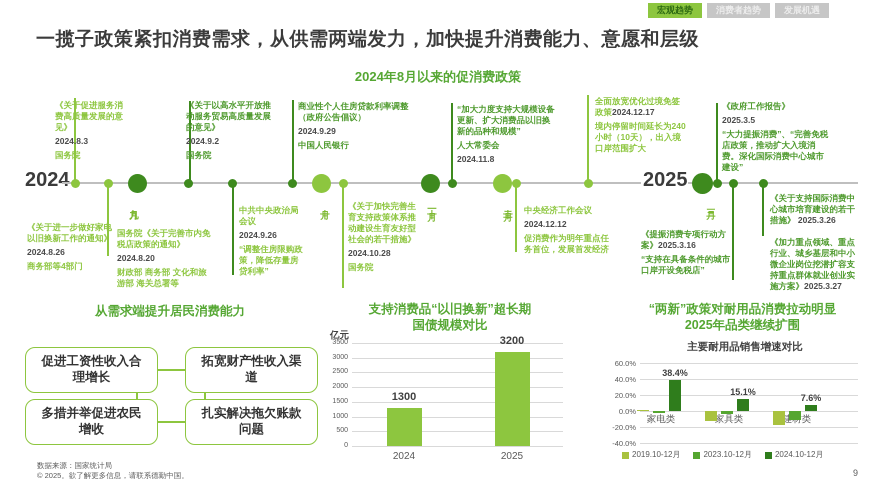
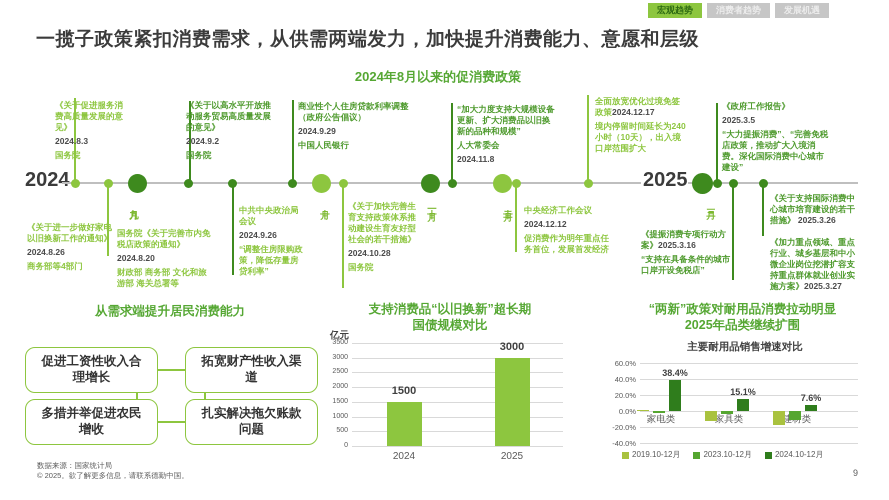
支持消费品“以旧换新”超长期国债规模对比/2024: 1300 -> 1500
支持消费品“以旧换新”超长期国债规模对比/2025: 3200 -> 3000
